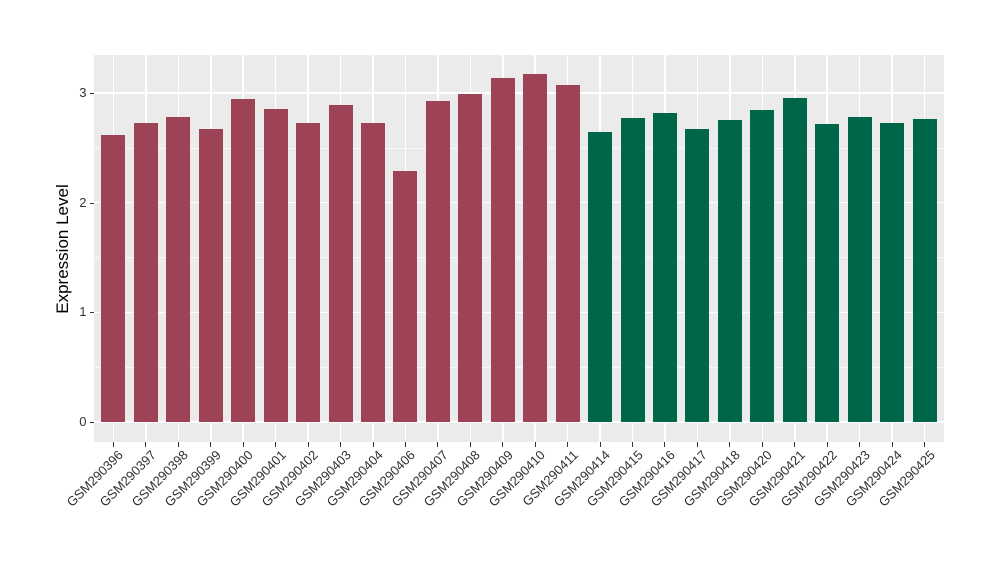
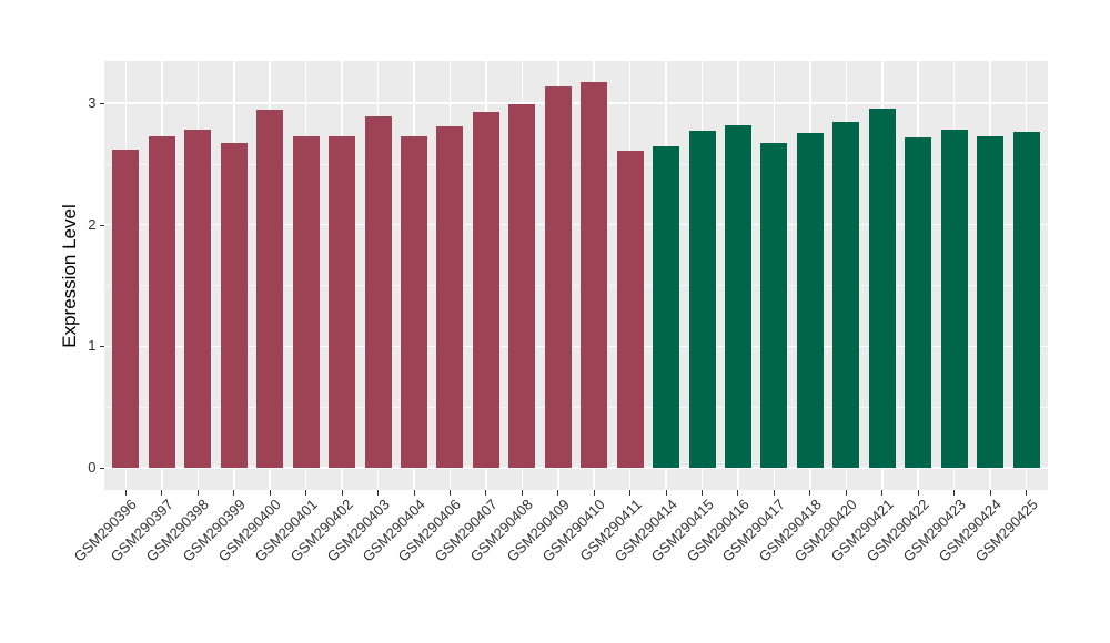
GSM290401: 2.85 -> 2.73
GSM290406: 2.29 -> 2.81
GSM290411: 3.07 -> 2.61
